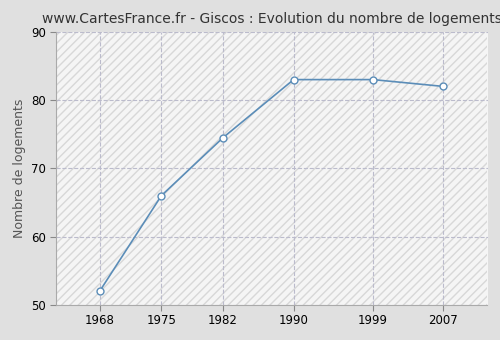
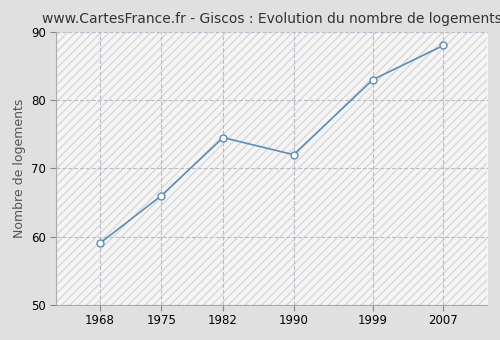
1968: 52.0 -> 59.0
1990: 83.0 -> 72.0
2007: 82.0 -> 88.0
